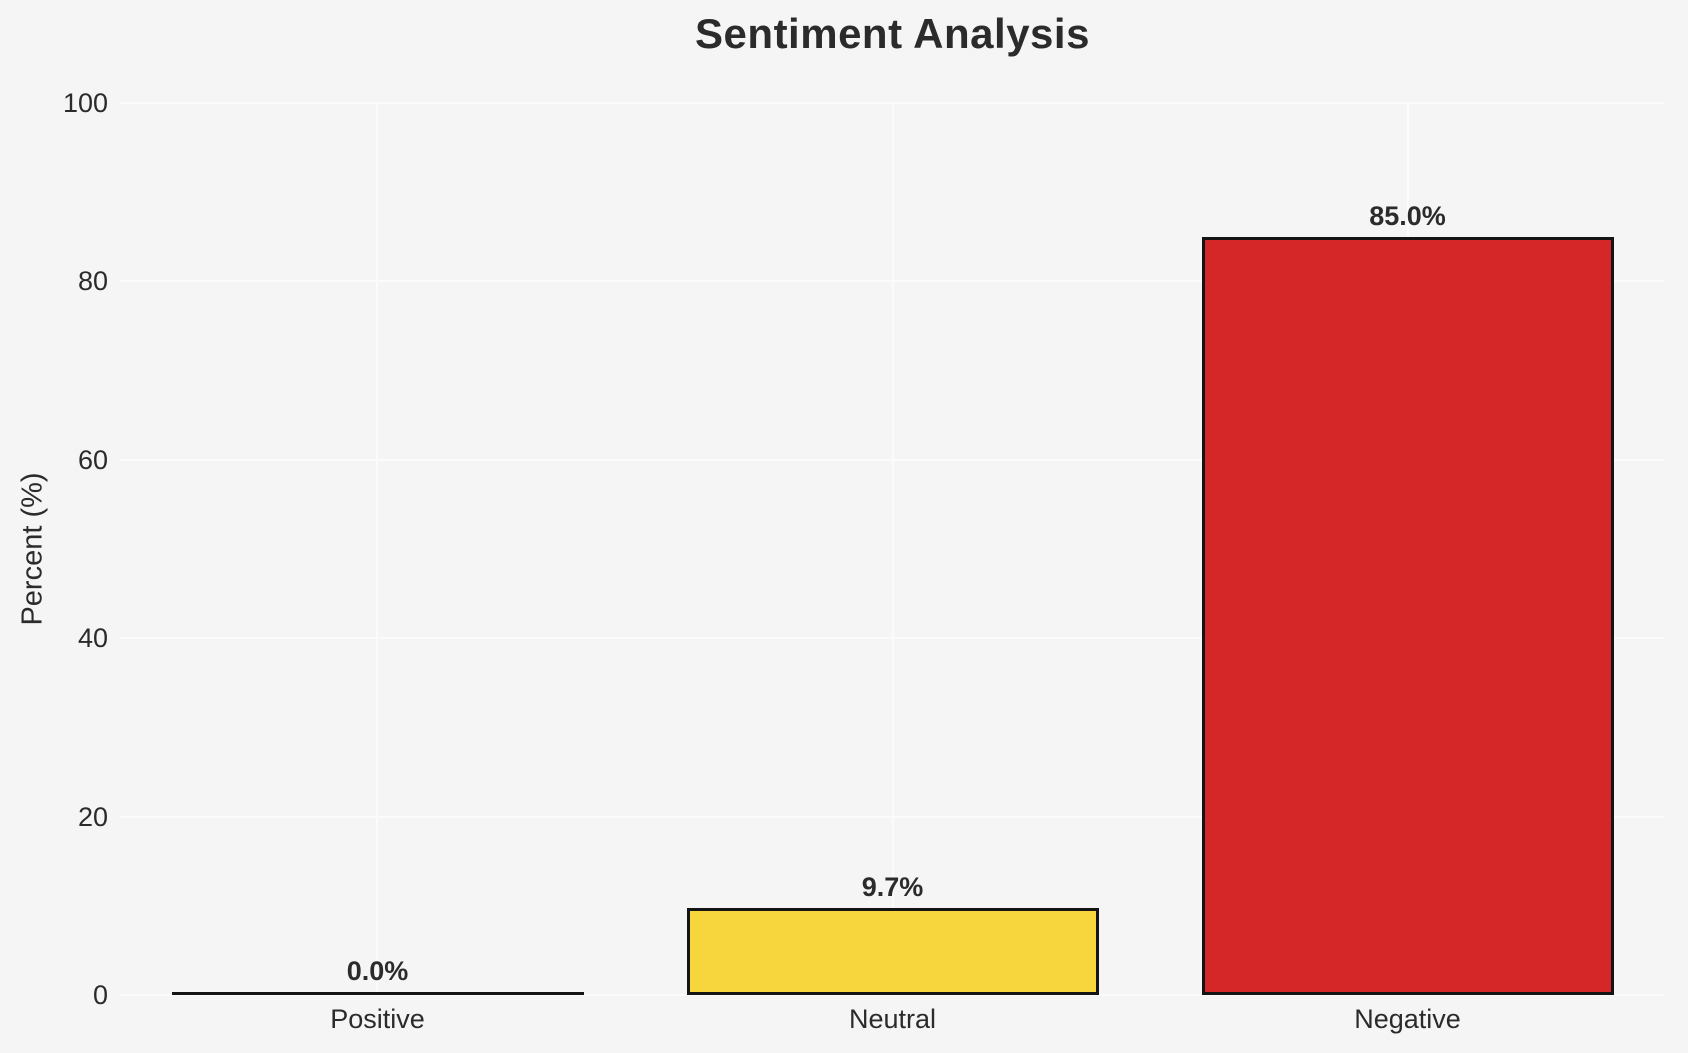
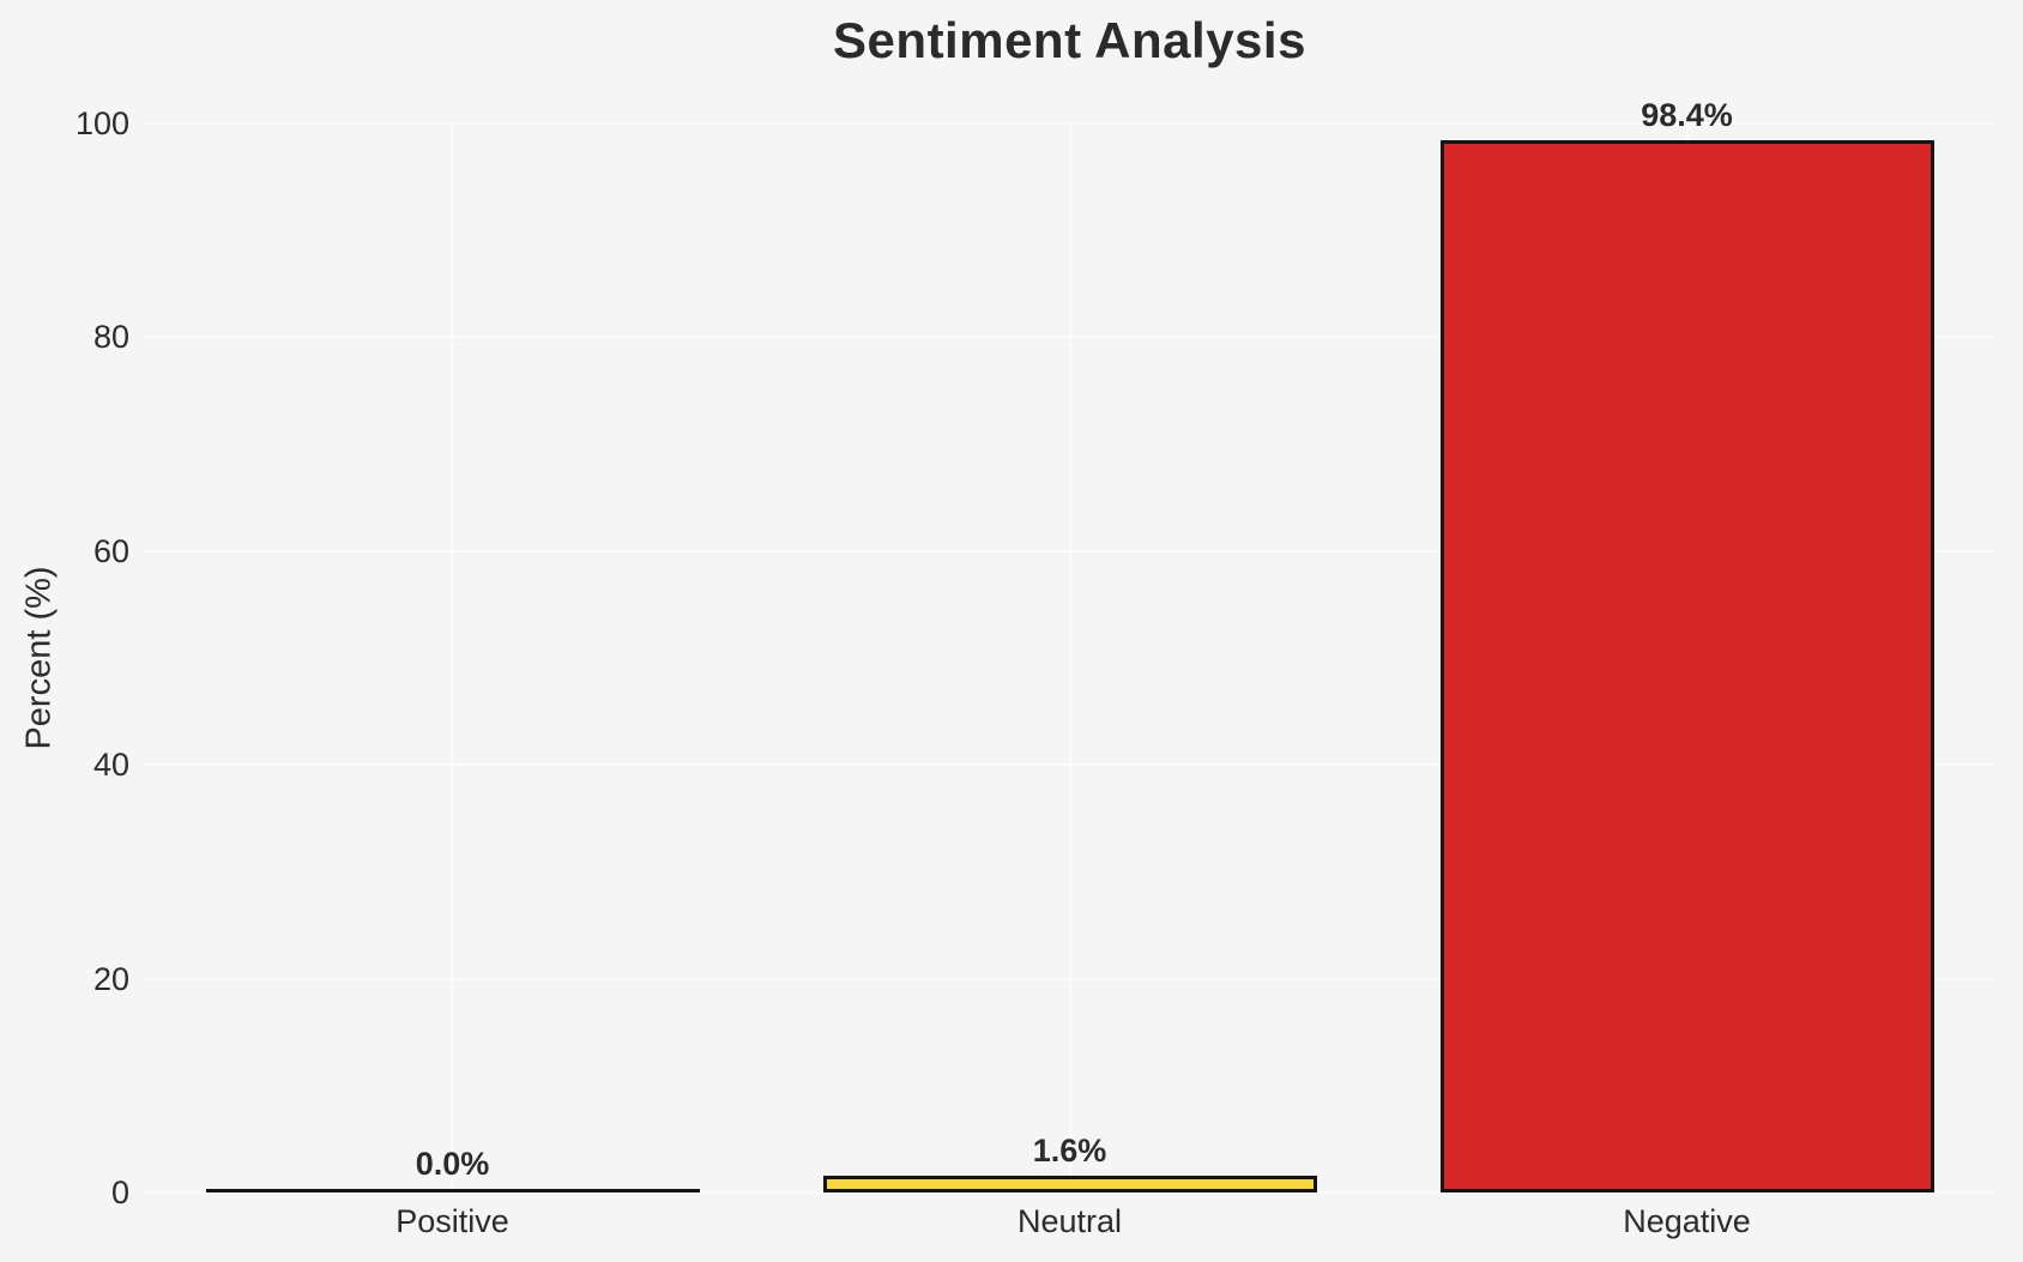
Neutral: 9.7% -> 1.6%
Negative: 85.0% -> 98.4%
